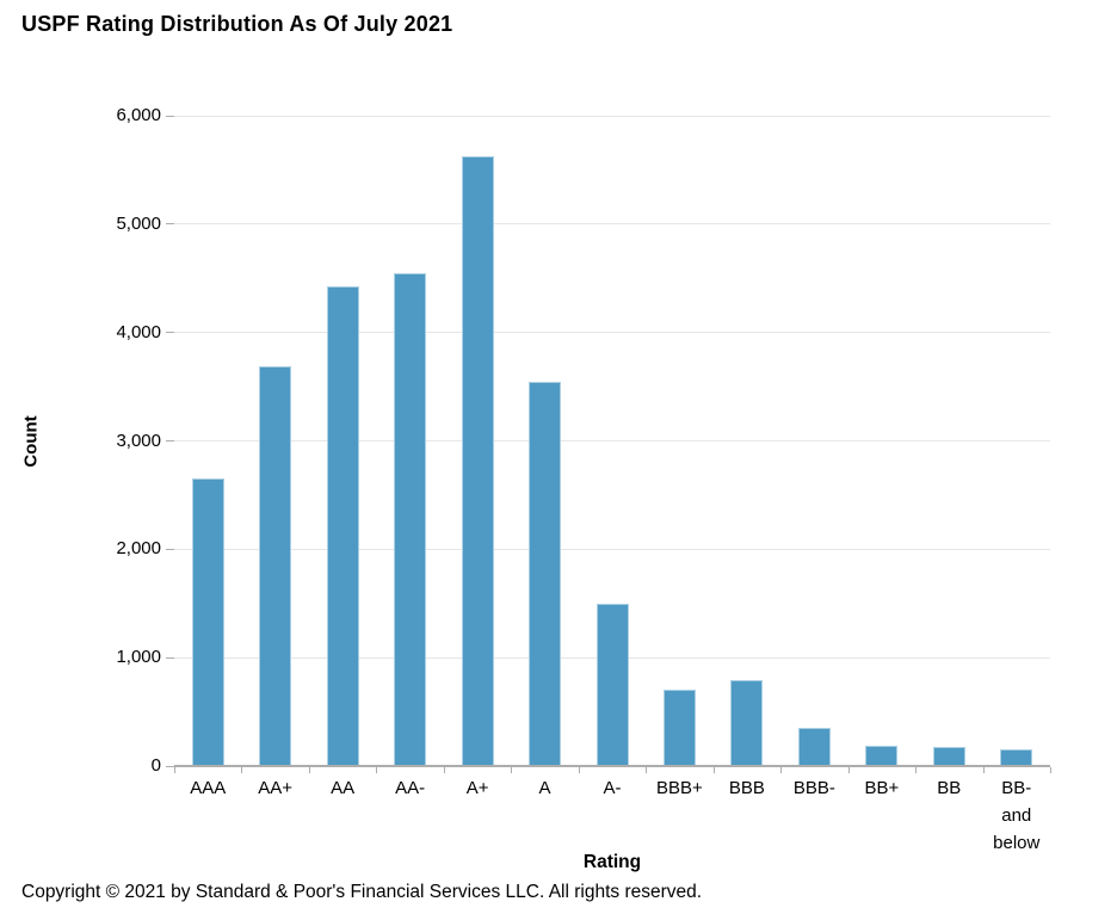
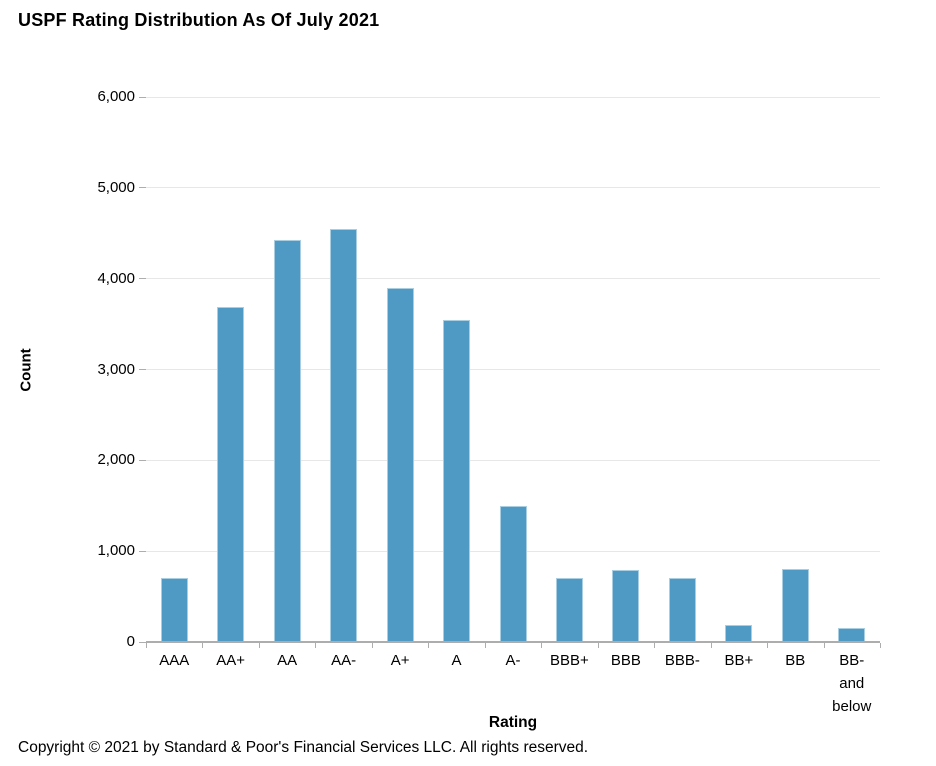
AAA: 2600 -> 700
A+: 5600 -> 3900
BBB-: 400 -> 700
BB: 200 -> 800
